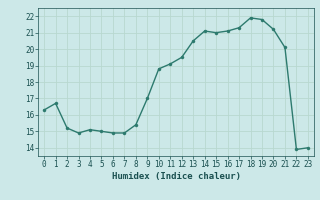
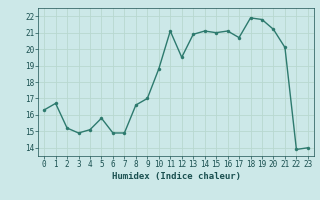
5: 15.0 -> 15.8
8: 15.4 -> 16.6
11: 19.1 -> 21.1
13: 20.5 -> 20.9
17: 21.3 -> 20.7
